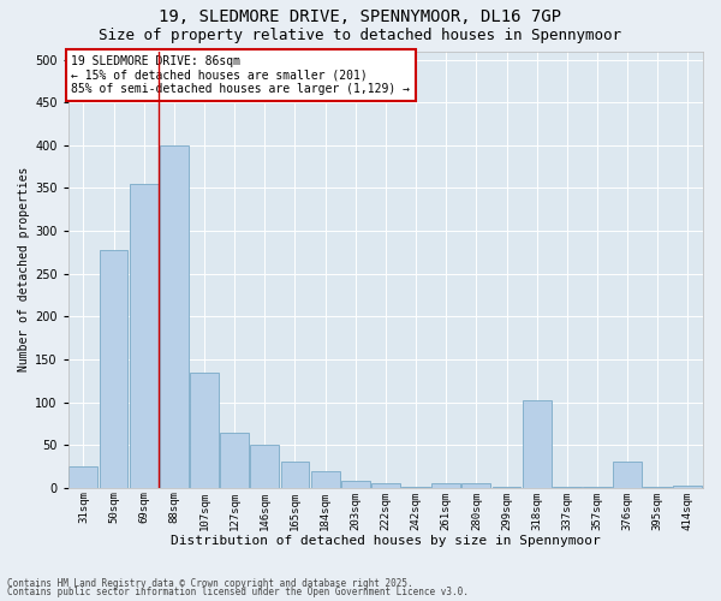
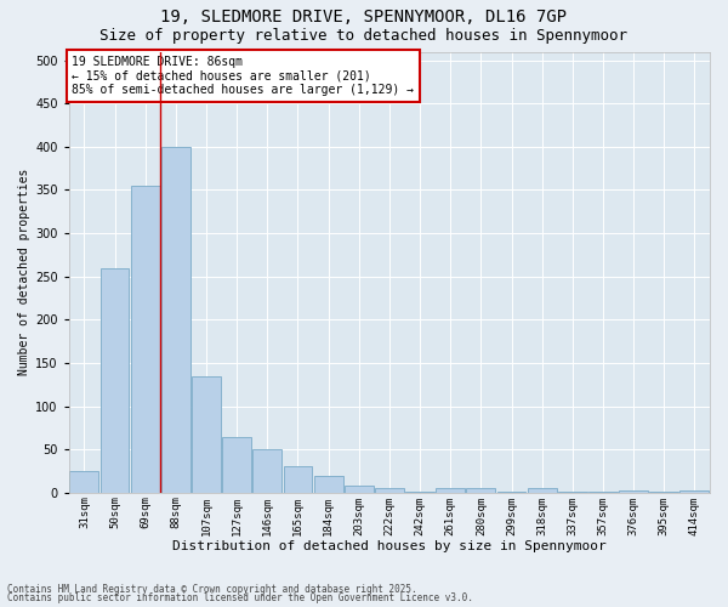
50sqm: 278 -> 260
318sqm: 102 -> 5
376sqm: 30 -> 2
